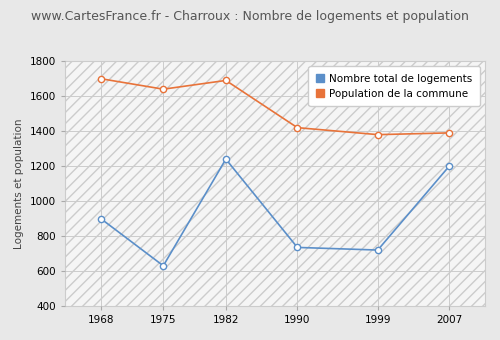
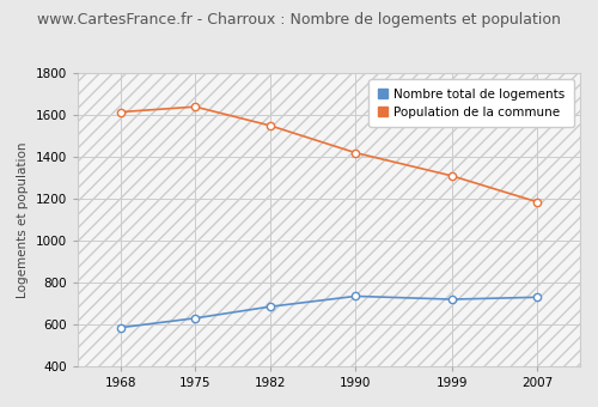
Nombre total de logements/1968: 900 -> 580
Population de la commune/1968: 1700 -> 1620
Nombre total de logements/1982: 1240 -> 680
Population de la commune/1982: 1690 -> 1550
Population de la commune/1999: 1380 -> 1310
Nombre total de logements/2007: 1200 -> 730
Population de la commune/2007: 1390 -> 1180
